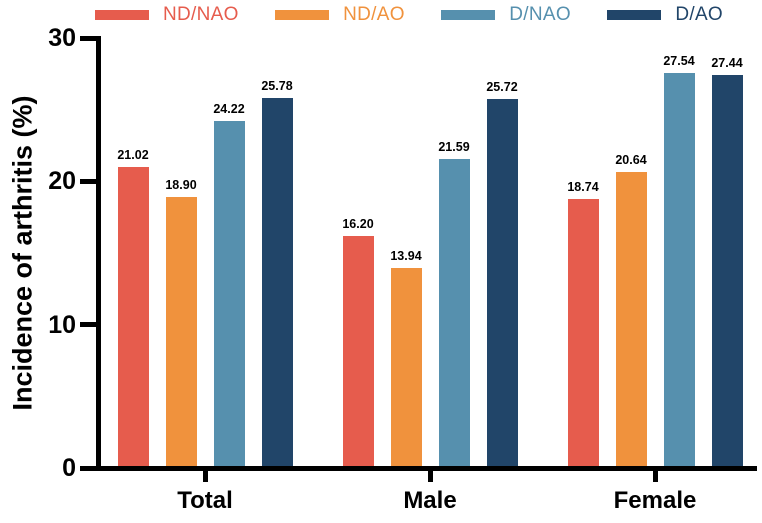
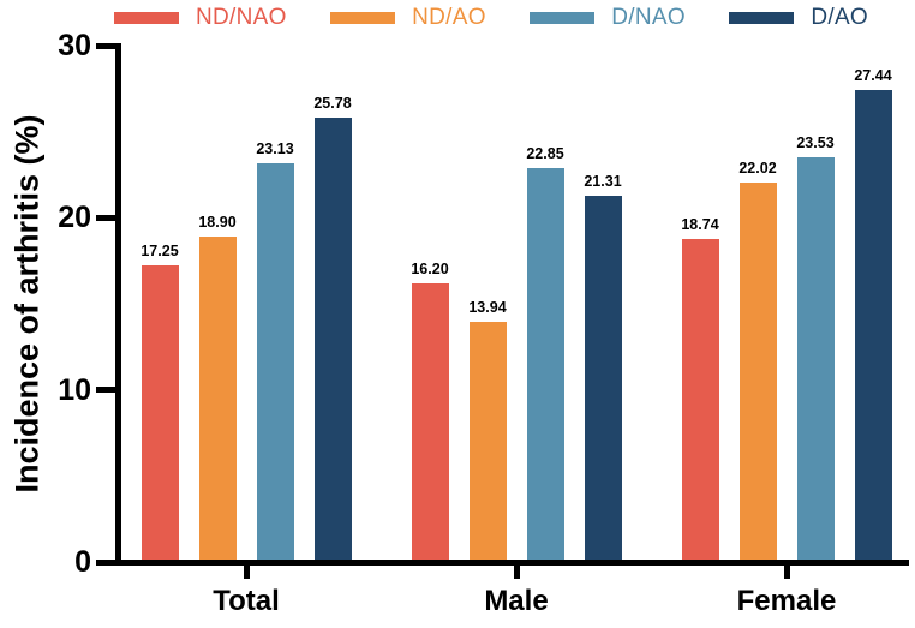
ND/NAO/Total: 21.02 -> 17.25
D/NAO/Total: 24.22 -> 23.13
D/NAO/Male: 21.59 -> 22.85
D/AO/Male: 25.72 -> 21.31
ND/AO/Female: 20.64 -> 22.02
D/NAO/Female: 27.54 -> 23.53
